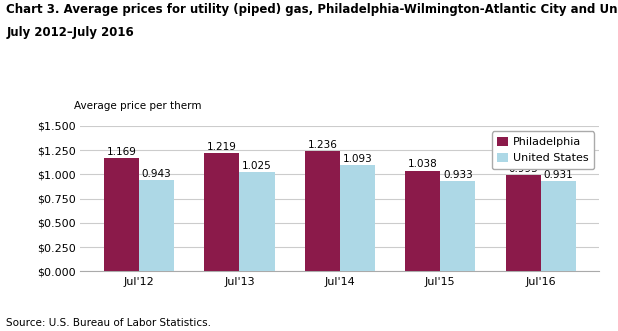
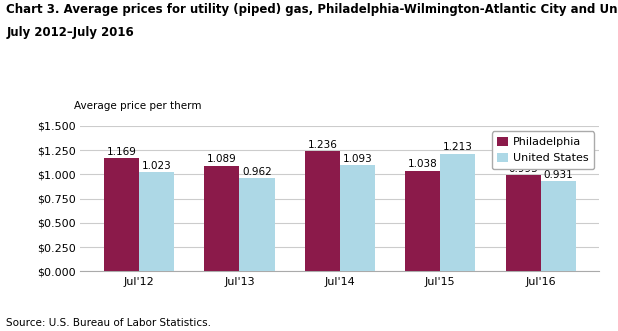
United States/Jul'12: 0.943 -> 1.023
Philadelphia/Jul'13: 1.219 -> 1.089
United States/Jul'13: 1.025 -> 0.962
United States/Jul'15: 0.933 -> 1.213
